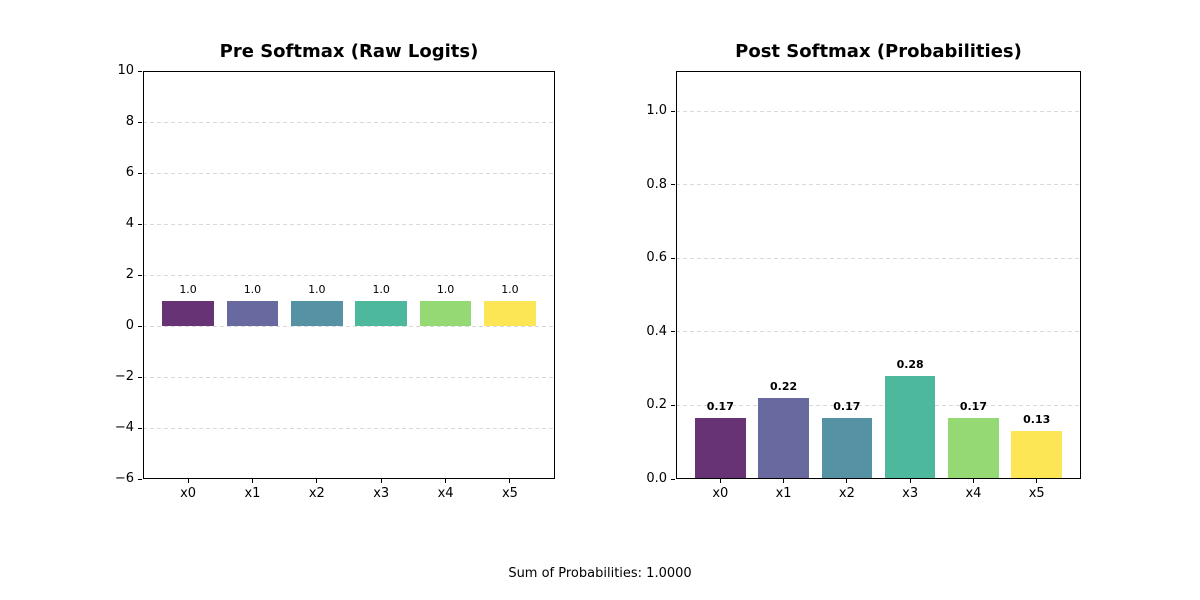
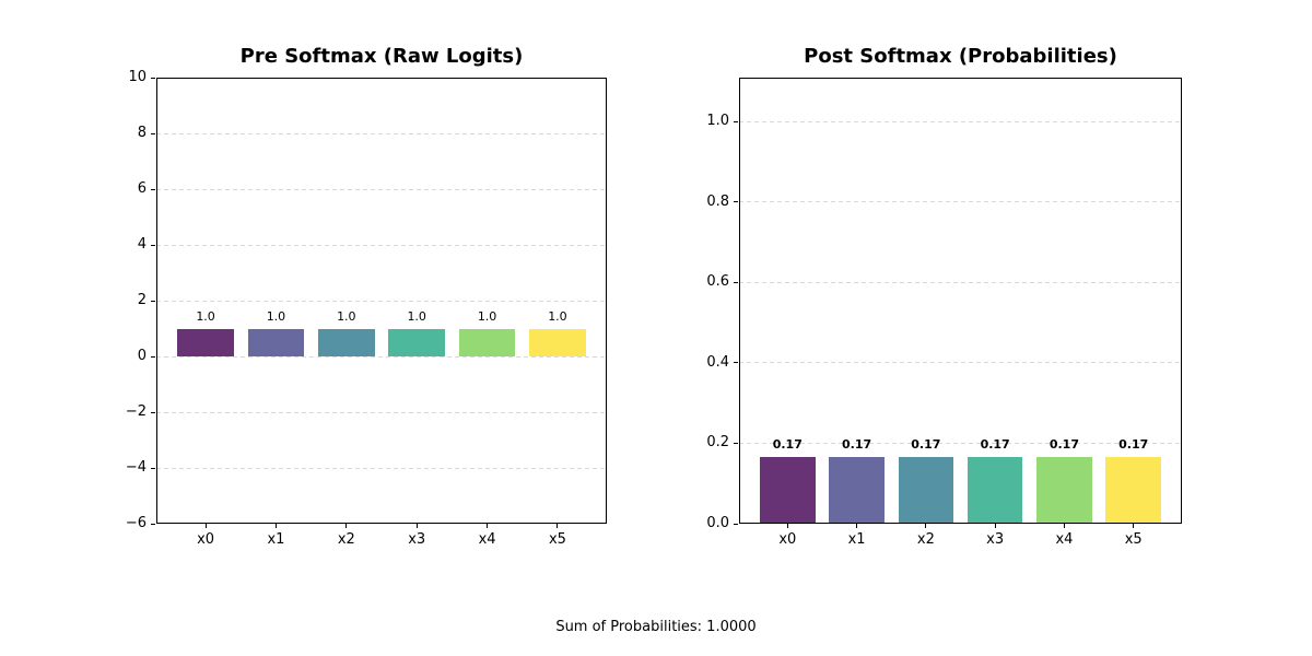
Post Softmax (Probabilities)/x1: 0.22 -> 0.17
Post Softmax (Probabilities)/x3: 0.28 -> 0.17
Post Softmax (Probabilities)/x5: 0.13 -> 0.17
